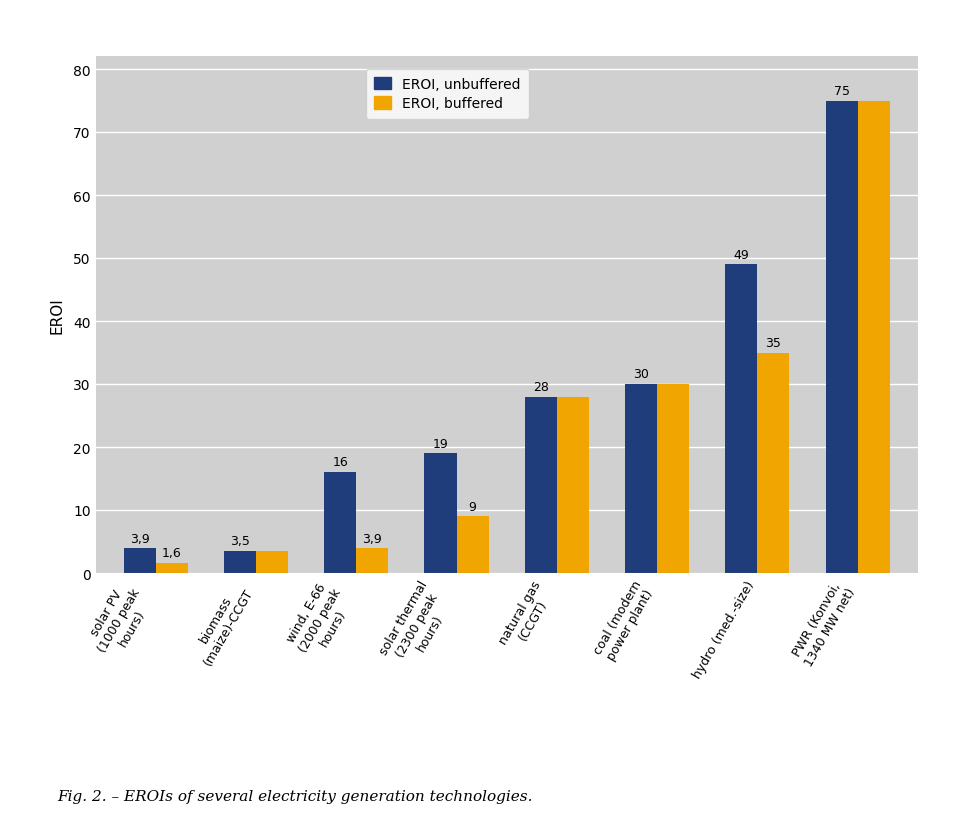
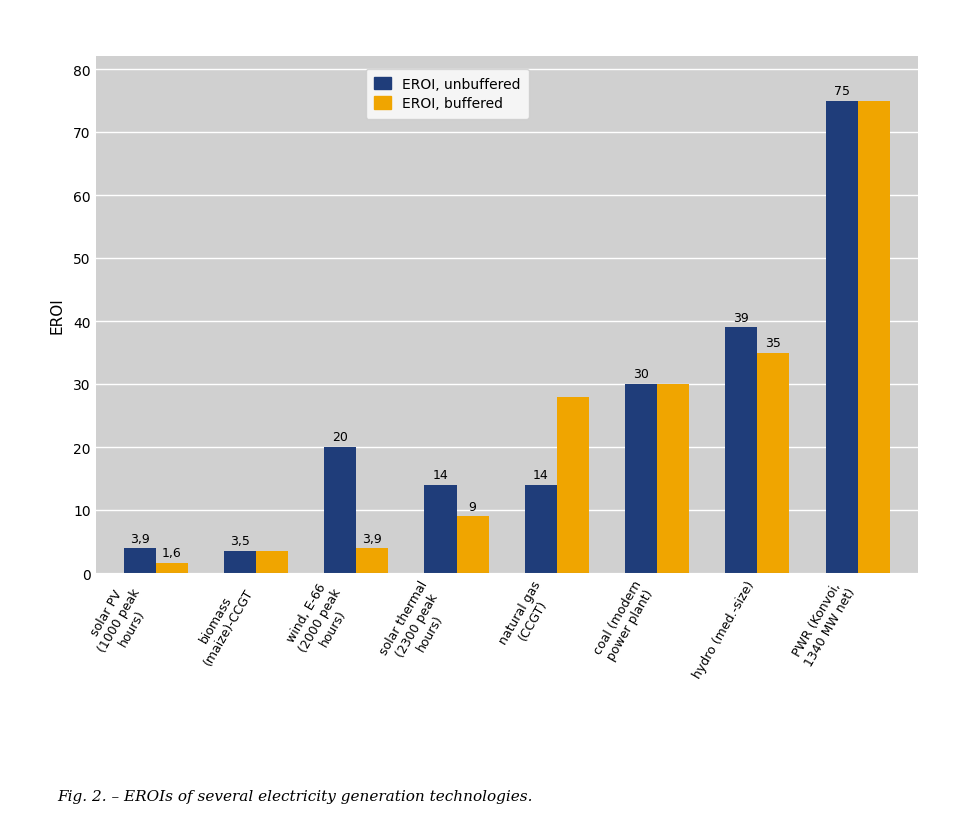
EROI, unbuffered/wind, E-66 (2000 peak hours): 16 -> 20
EROI, unbuffered/solar thermal (2300 peak hours): 19 -> 14
EROI, unbuffered/natural gas (CCGT): 28 -> 14
EROI, unbuffered/hydro (med.-size): 49 -> 39
